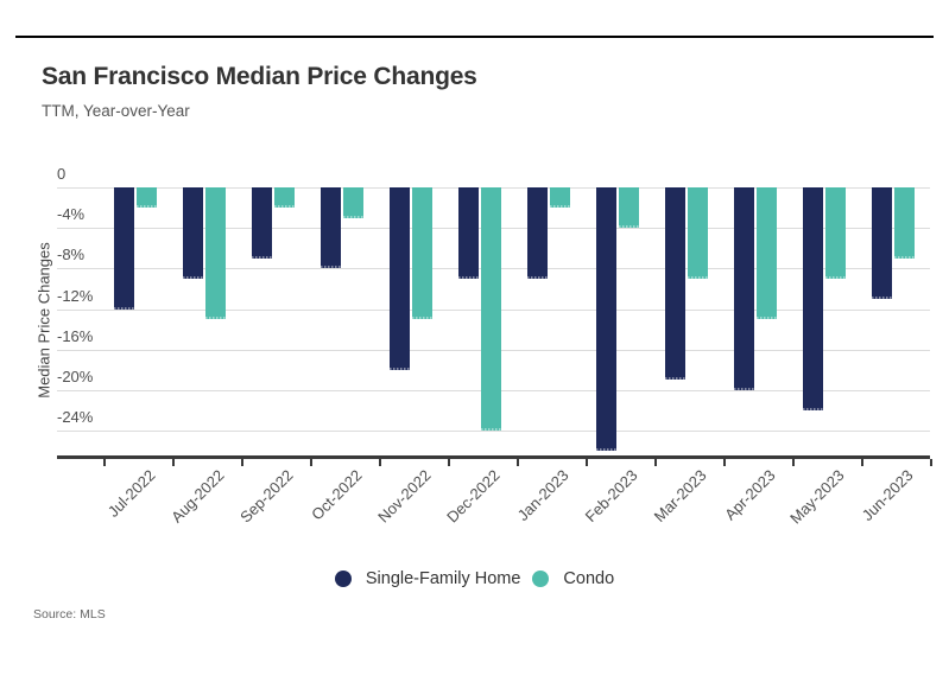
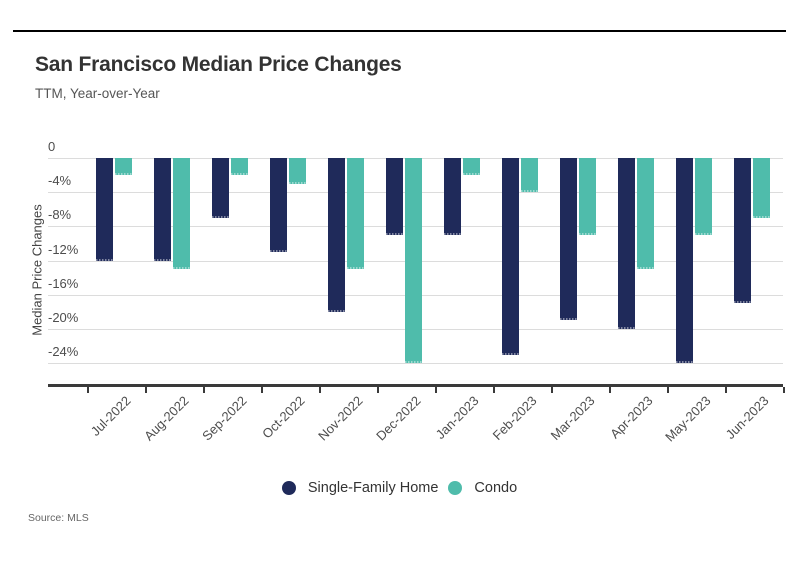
Single-Family Home/Aug-2022: -9 -> -12
Single-Family Home/Oct-2022: -8 -> -11
Single-Family Home/Feb-2023: -26 -> -23
Single-Family Home/May-2023: -22 -> -24
Single-Family Home/Jun-2023: -11 -> -17
